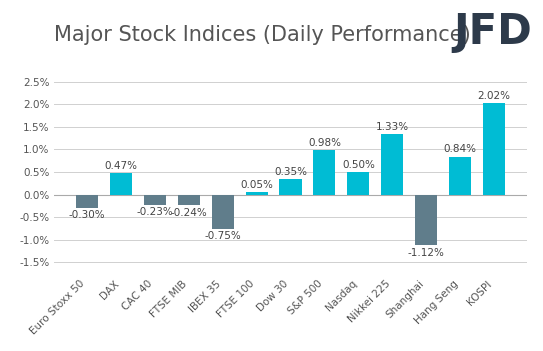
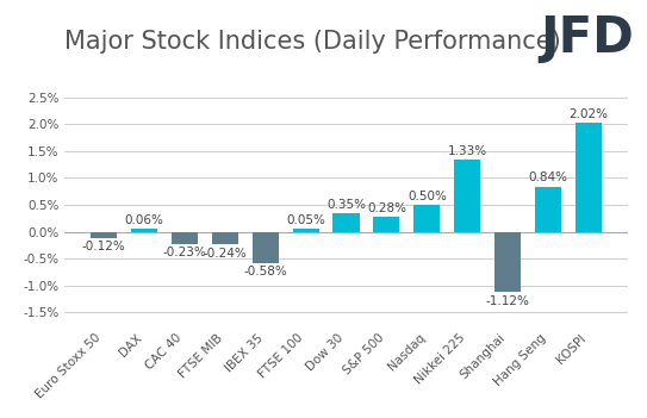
Euro Stoxx 50: -0.30% -> -0.12%
DAX: 0.47% -> 0.06%
IBEX 35: -0.75% -> -0.58%
S&P 500: 0.98% -> 0.28%
